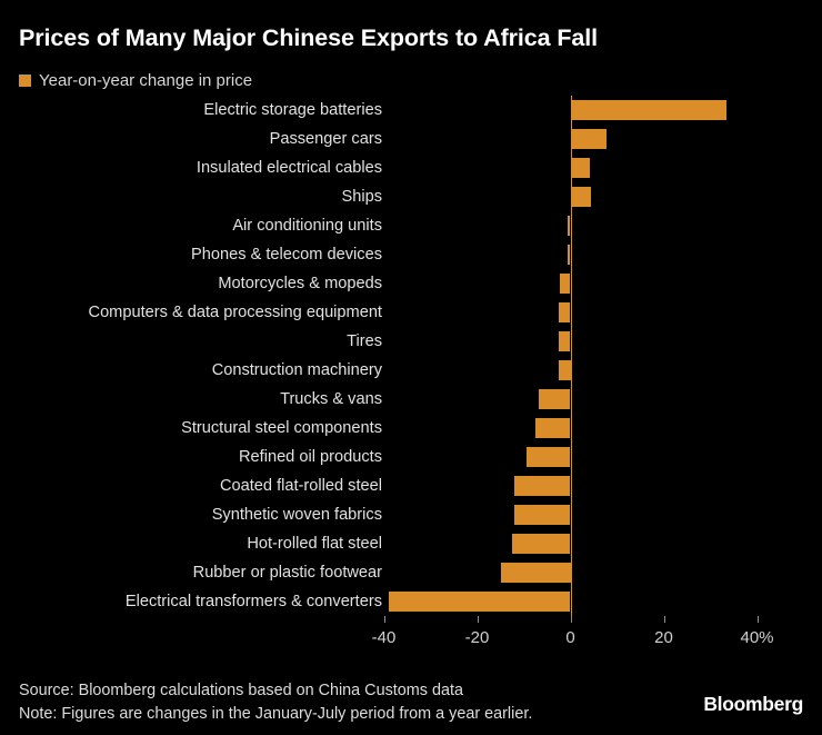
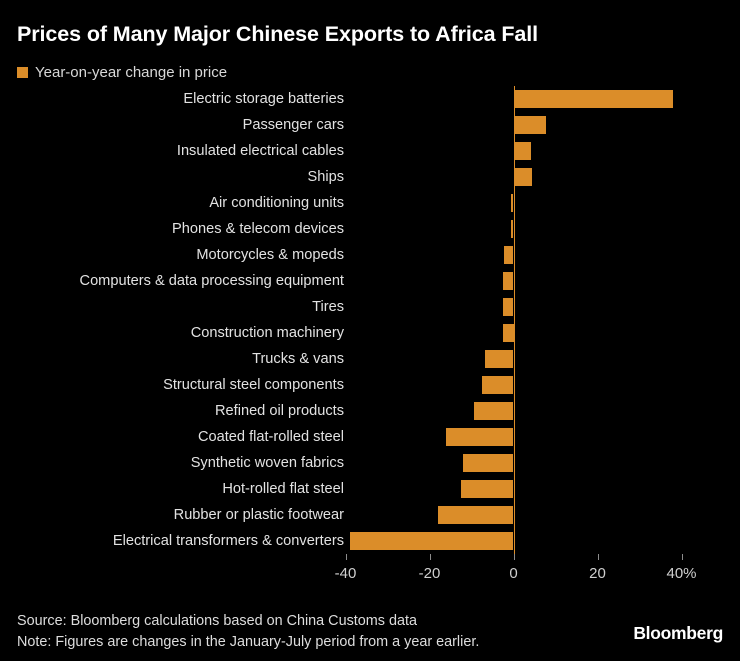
Electric storage batteries: 34% -> 38%
Coated flat-rolled steel: -12% -> -16%
Rubber or plastic footwear: -15% -> -18%
